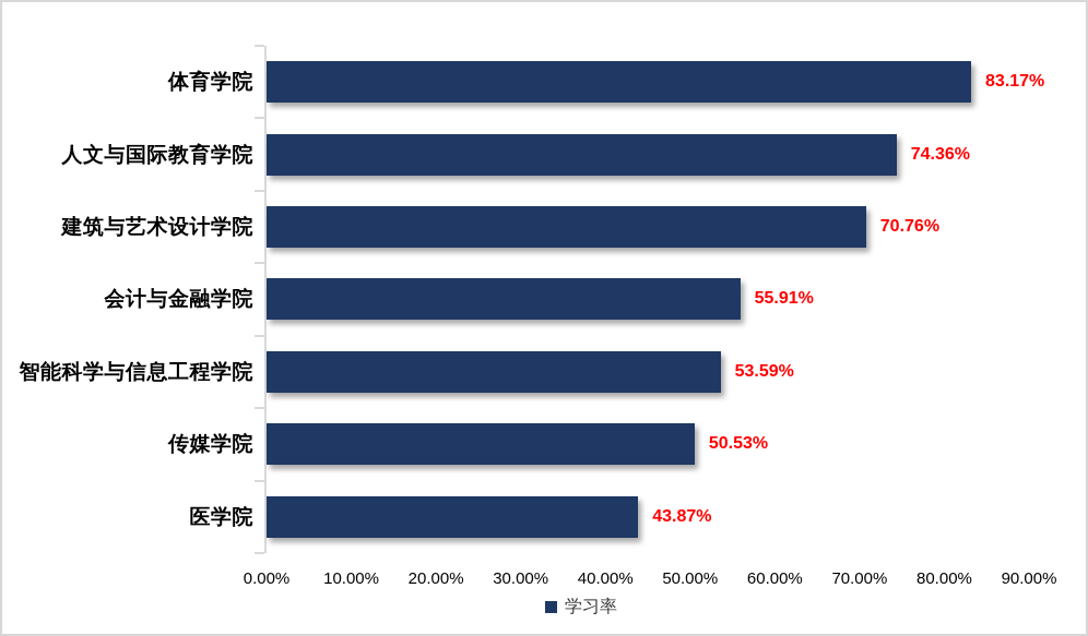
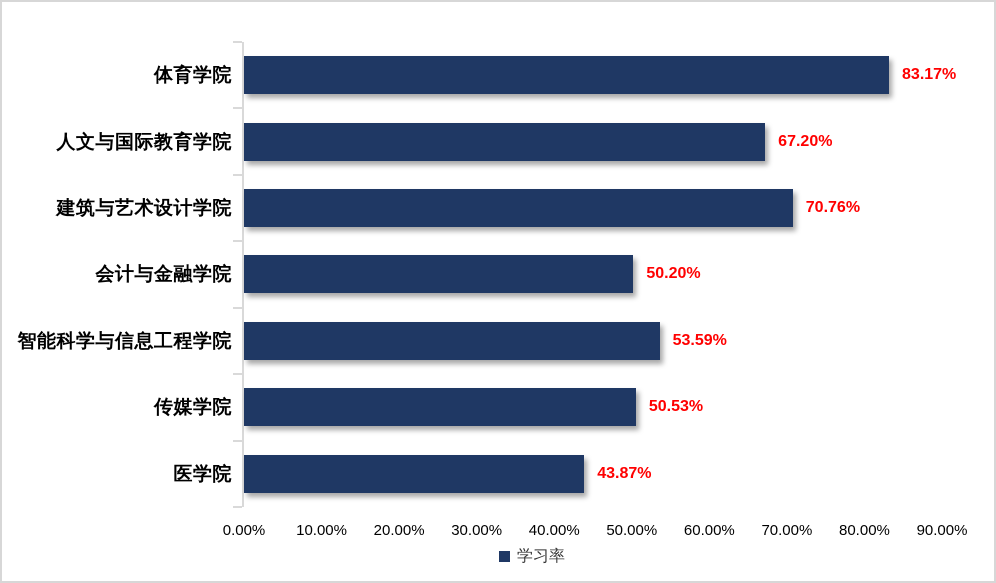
人文与国际教育学院: 74.36% -> 67.20%
会计与金融学院: 55.91% -> 50.20%
